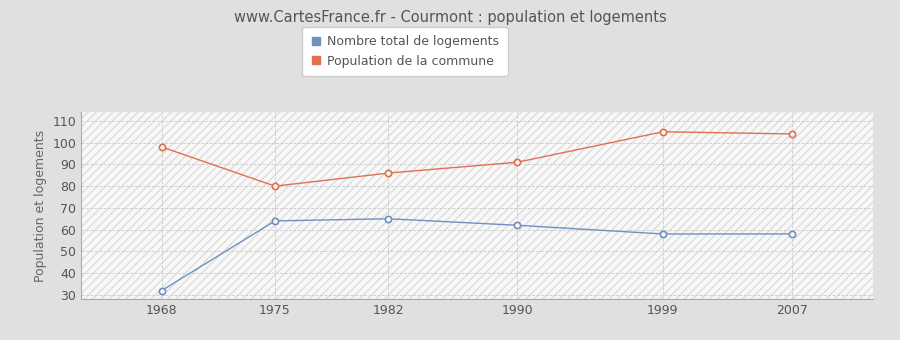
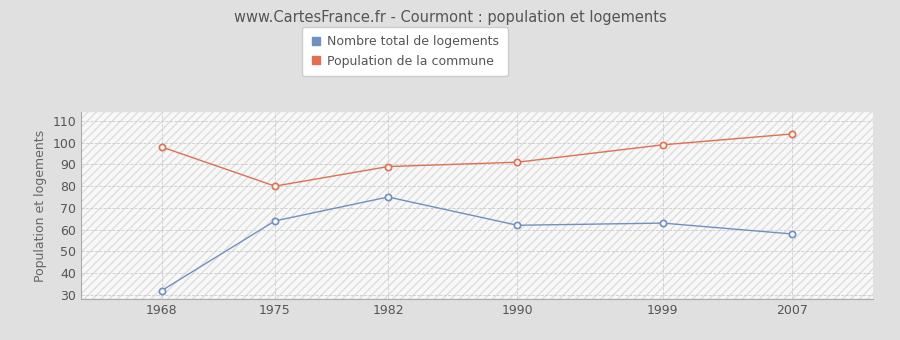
Nombre total de logements/1982: 65 -> 75
Population de la commune/1982: 86 -> 89
Nombre total de logements/1999: 58 -> 63
Population de la commune/1999: 105 -> 99
